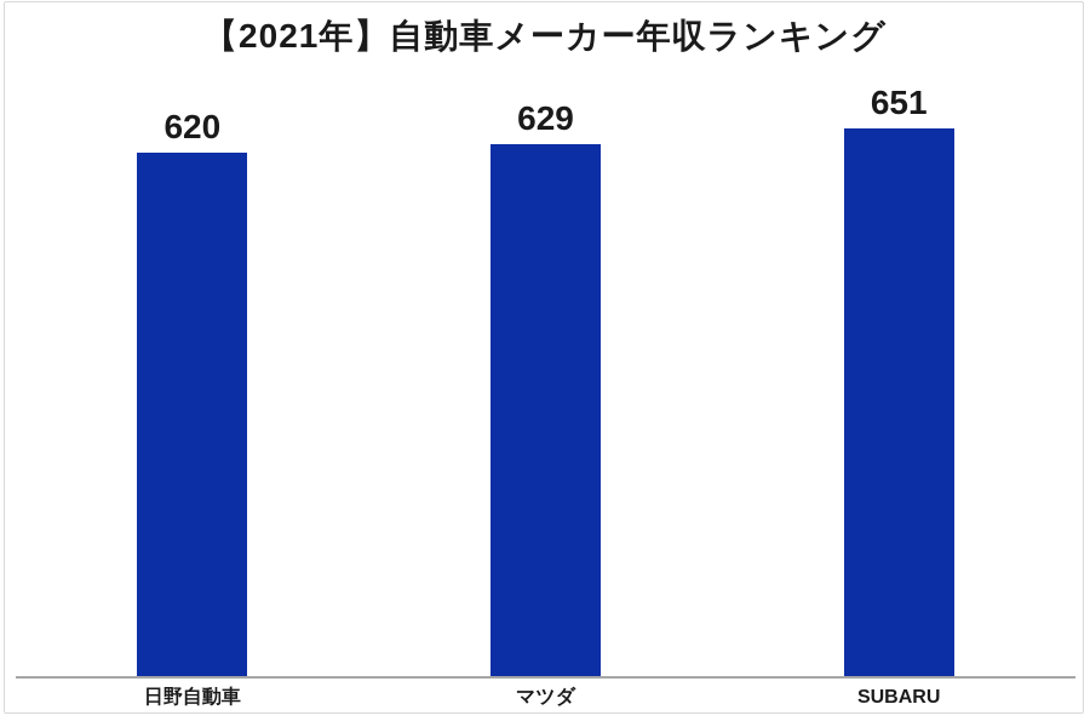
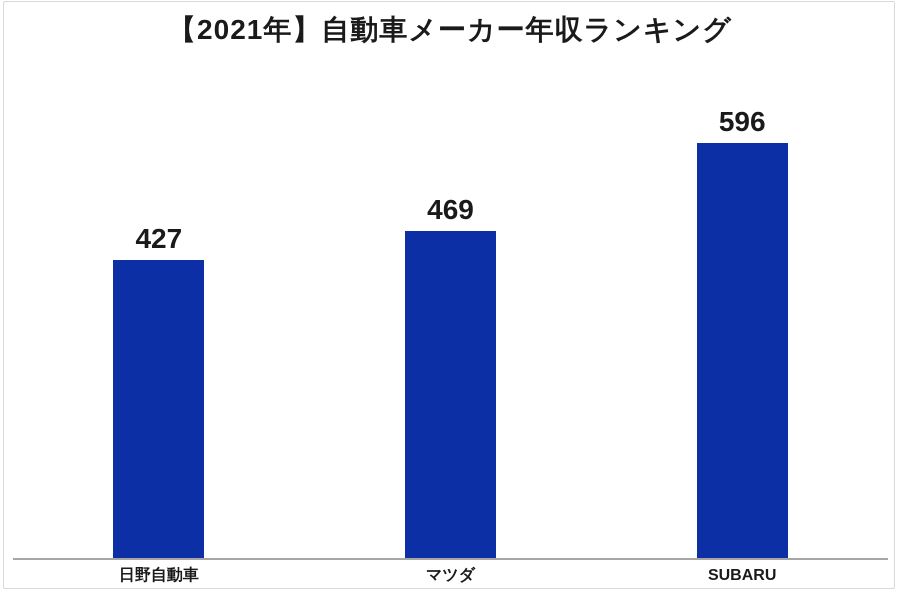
日野自動車: 620 -> 427
マツダ: 629 -> 469
SUBARU: 651 -> 596
